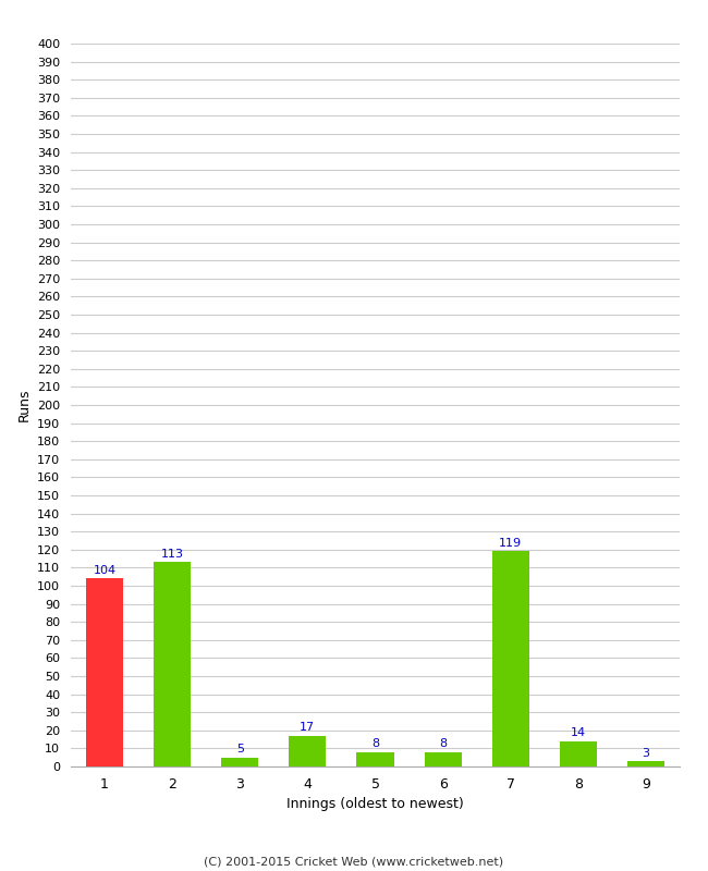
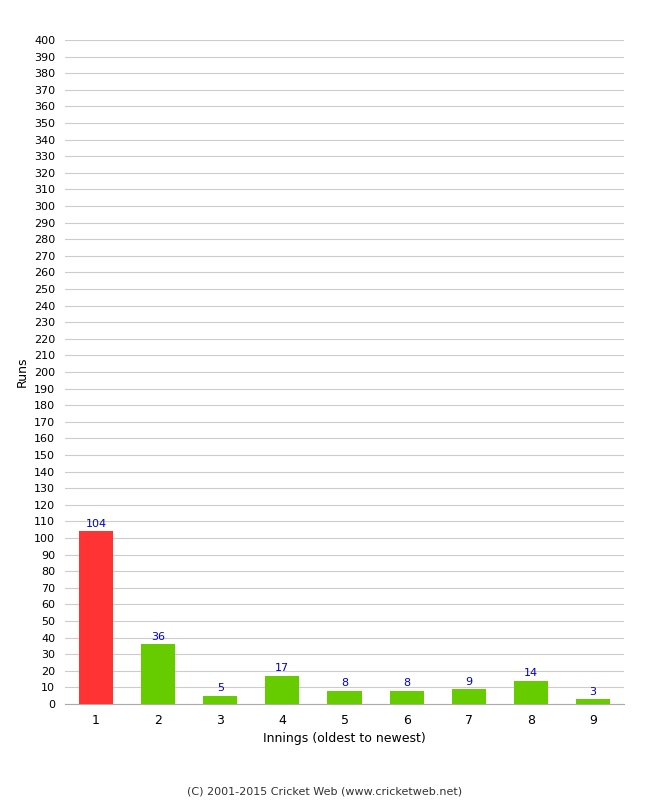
2: 113 -> 36
7: 119 -> 9
